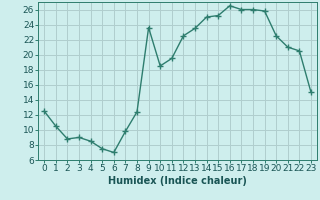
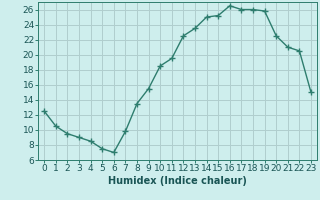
2: 8.8 -> 9.5
8: 12.4 -> 13.5
9: 23.6 -> 15.5
